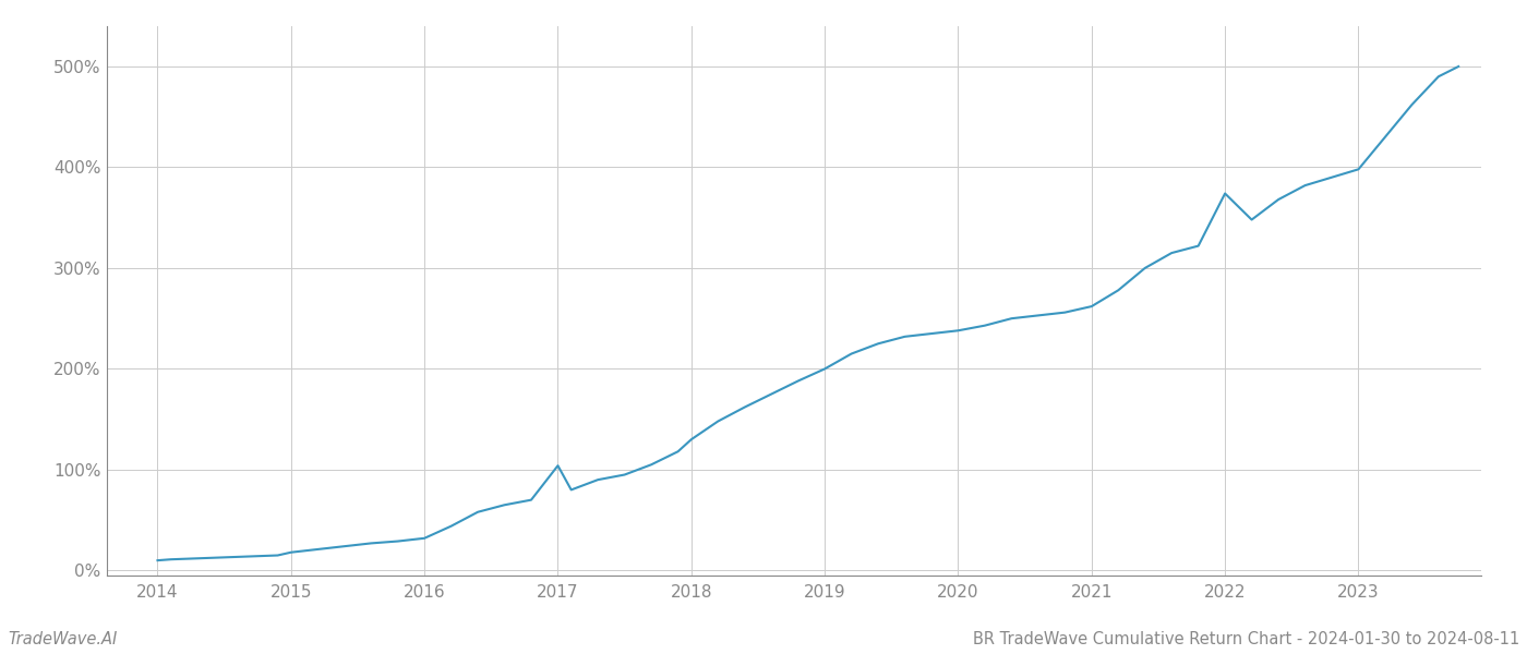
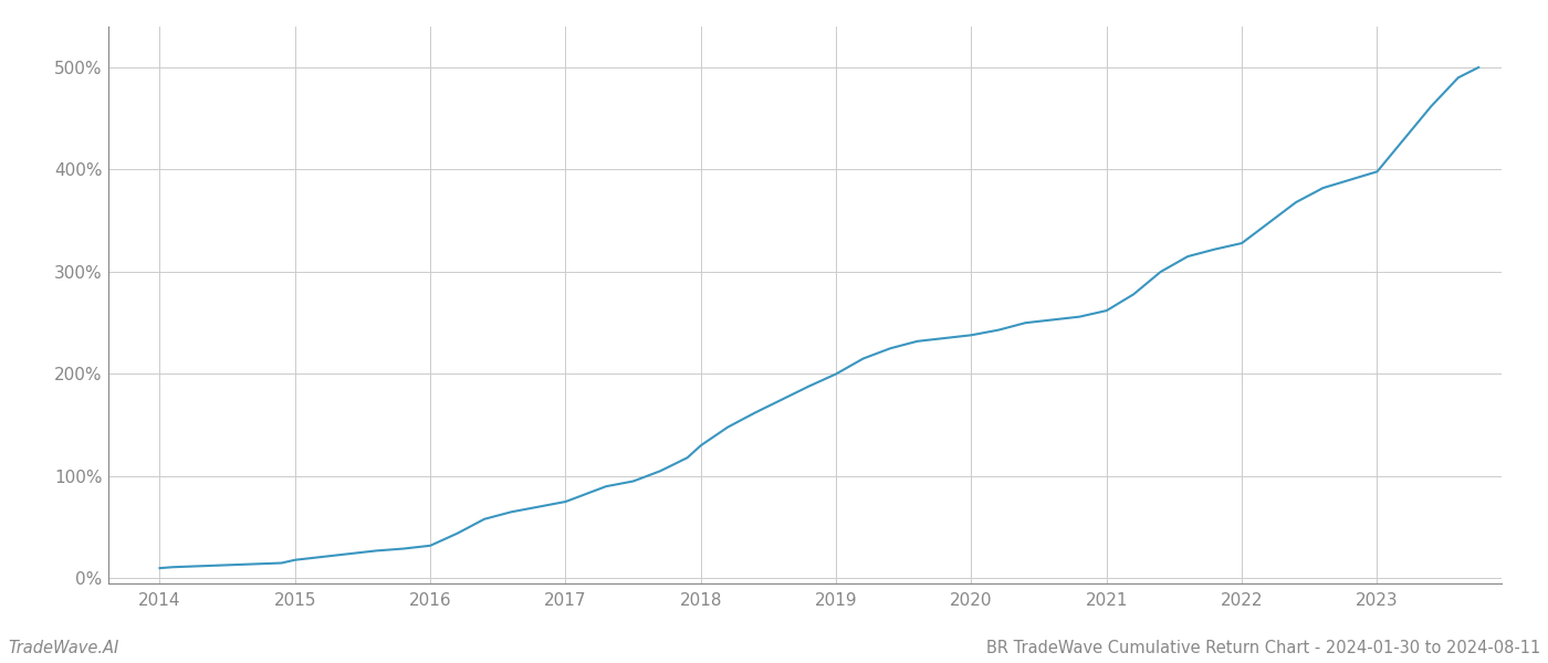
2017: 104% -> 75%
2022: 374% -> 328%
